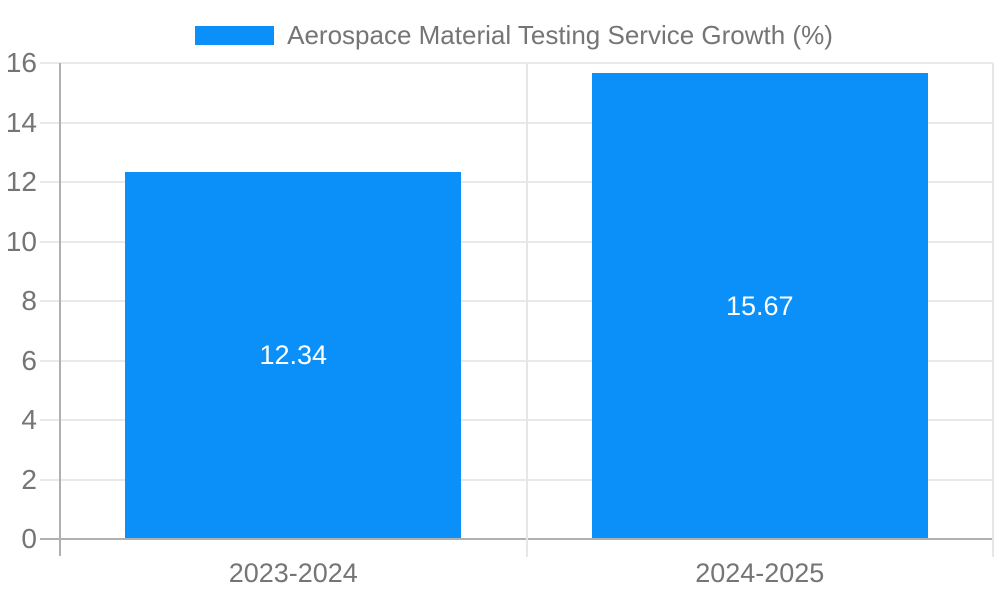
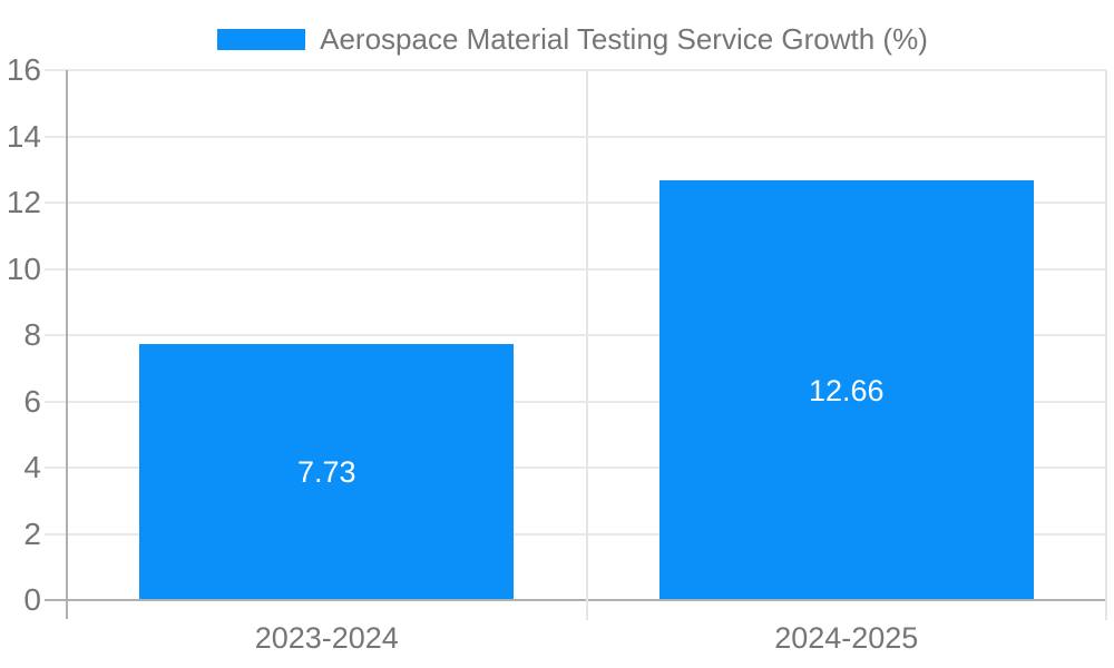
2023-2024: 12.34 -> 7.73
2024-2025: 15.67 -> 12.66
